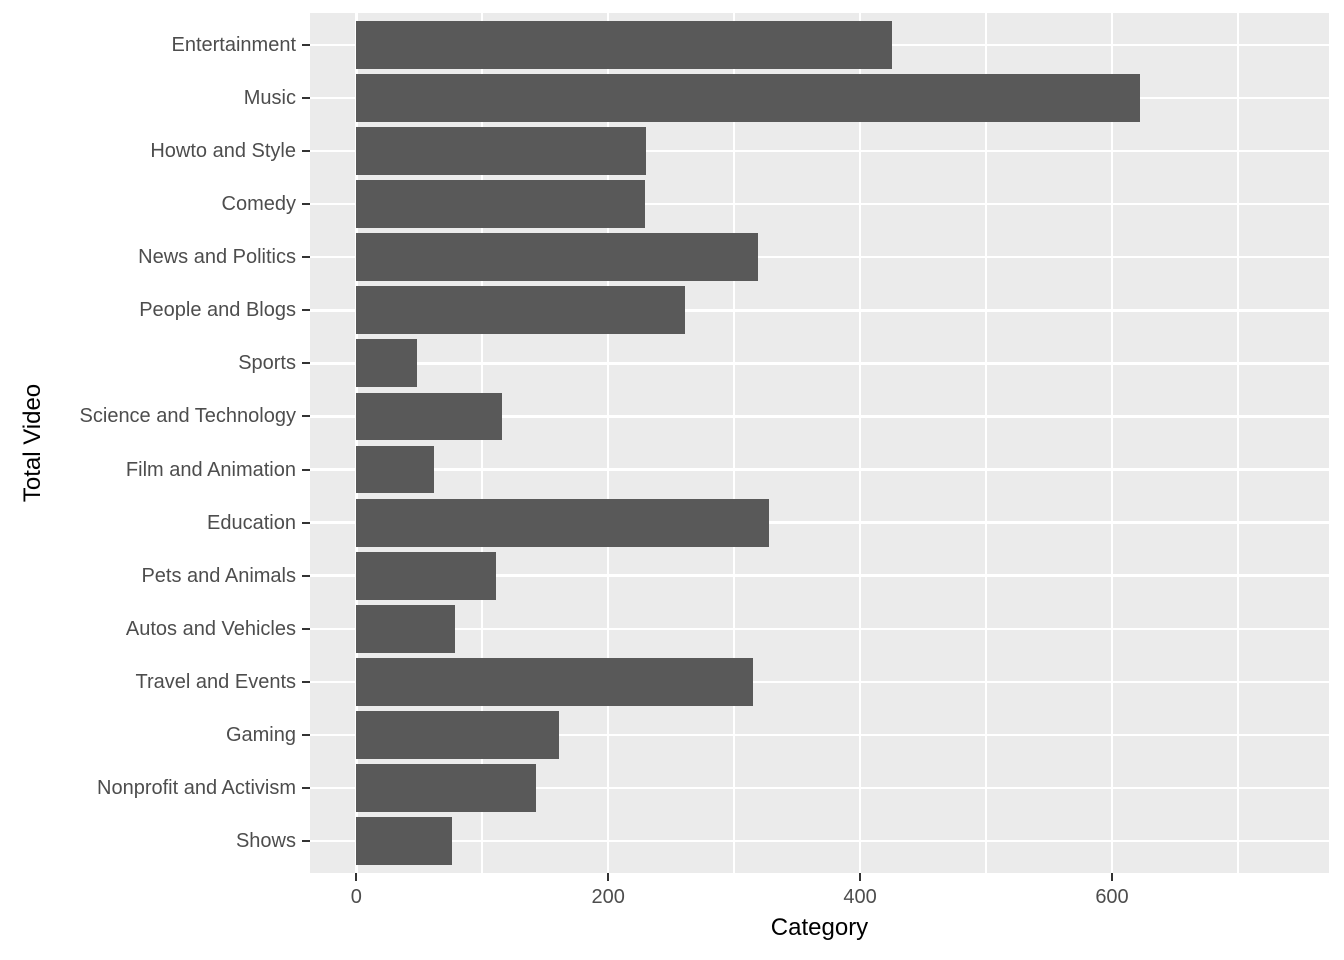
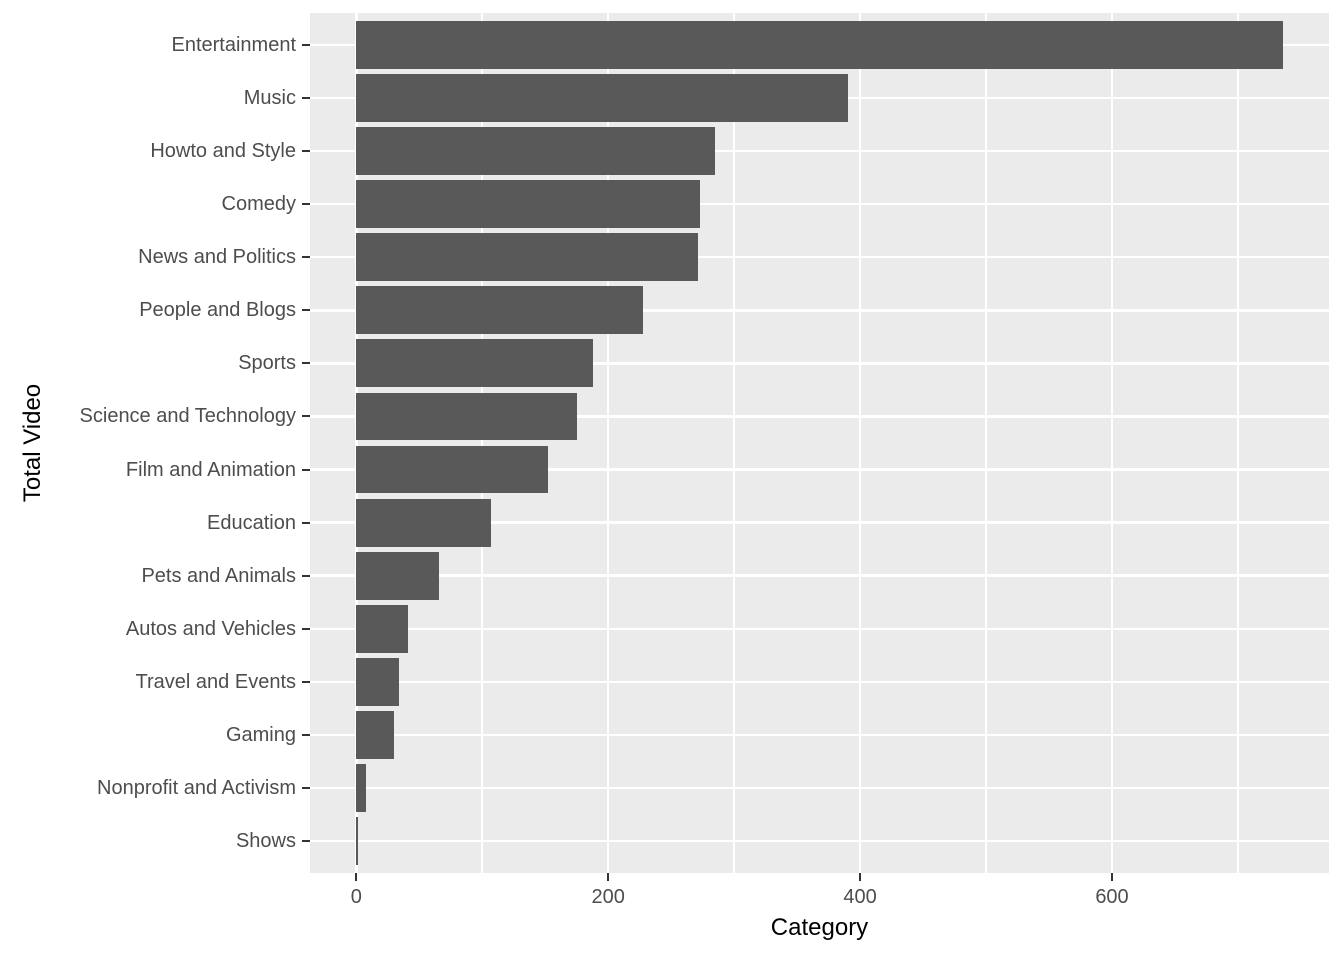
Entertainment: 425 -> 736
Music: 622 -> 390
Howto and Style: 230 -> 285
Comedy: 229 -> 273
News and Politics: 319 -> 271
People and Blogs: 261 -> 228
Sports: 48 -> 188
Science and Technology: 116 -> 175
Film and Animation: 62 -> 152
Education: 328 -> 107
Pets and Animals: 111 -> 66
Autos and Vehicles: 78 -> 41
Travel and Events: 315 -> 34
Gaming: 161 -> 30
Nonprofit and Activism: 143 -> 8
Shows: 76 -> 1
